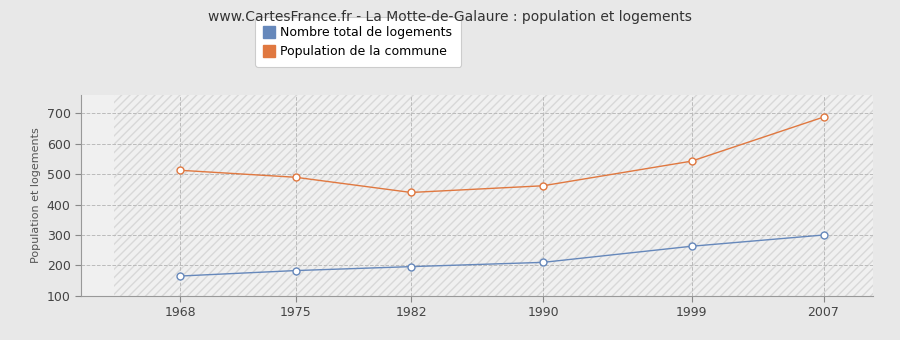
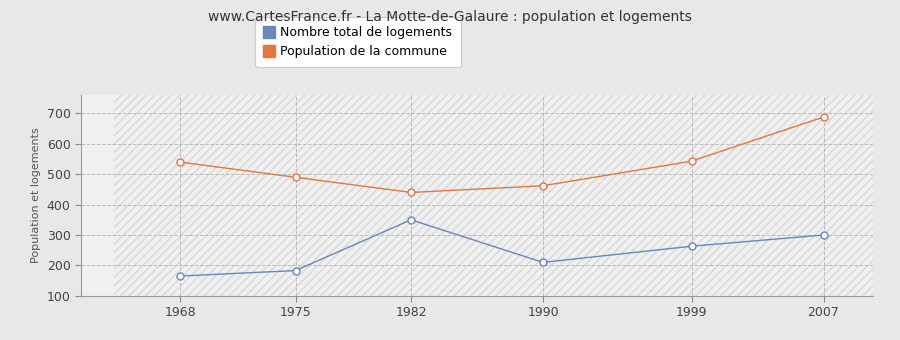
Population de la commune/1968: 513 -> 540
Nombre total de logements/1982: 196 -> 350
